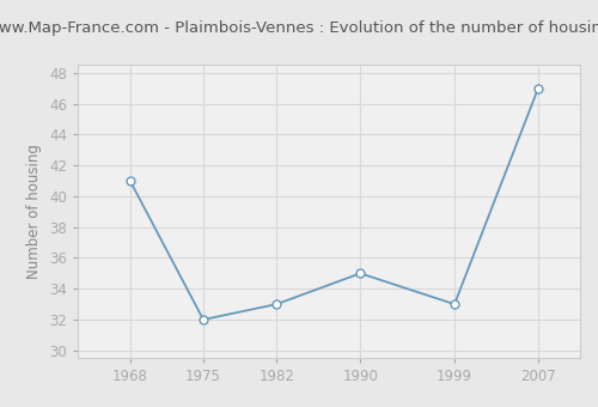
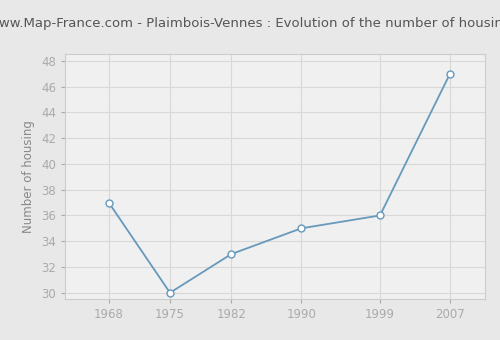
1968: 41 -> 37
1975: 32 -> 30
1999: 33 -> 36
